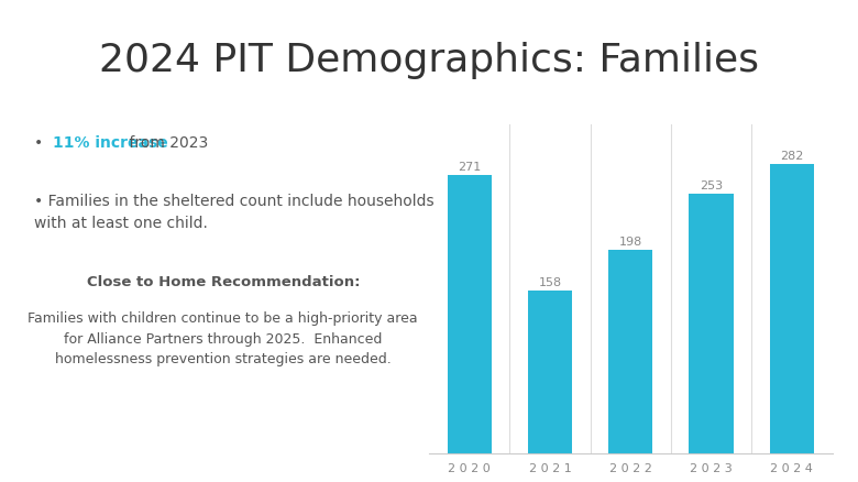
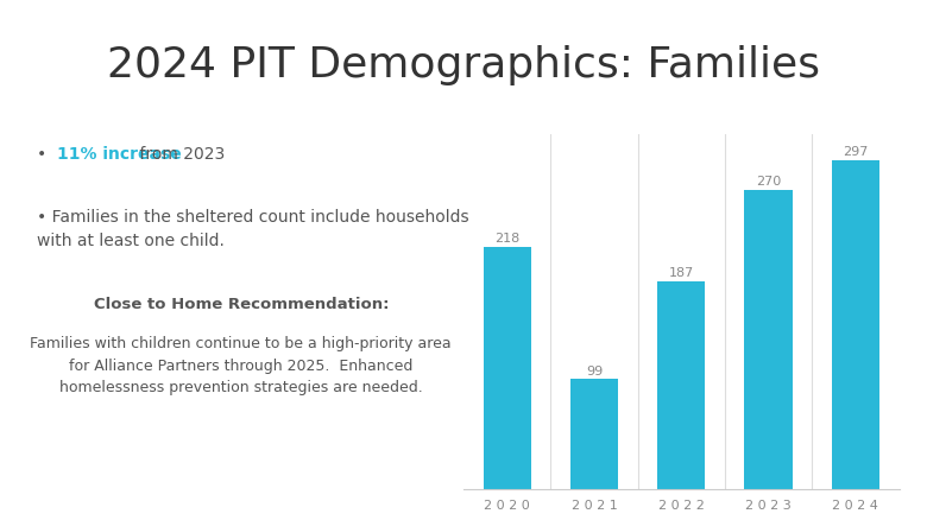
2 0 2 0: 271 -> 218
2 0 2 1: 158 -> 99
2 0 2 2: 198 -> 187
2 0 2 3: 253 -> 270
2 0 2 4: 282 -> 297
